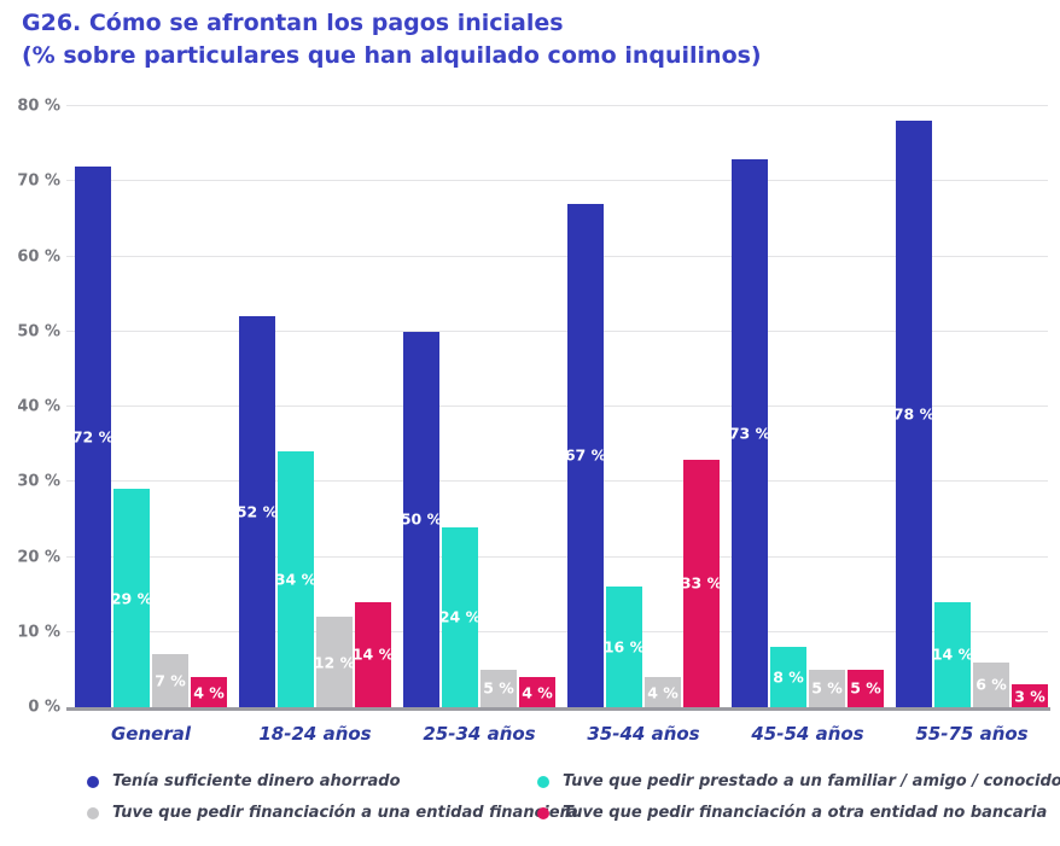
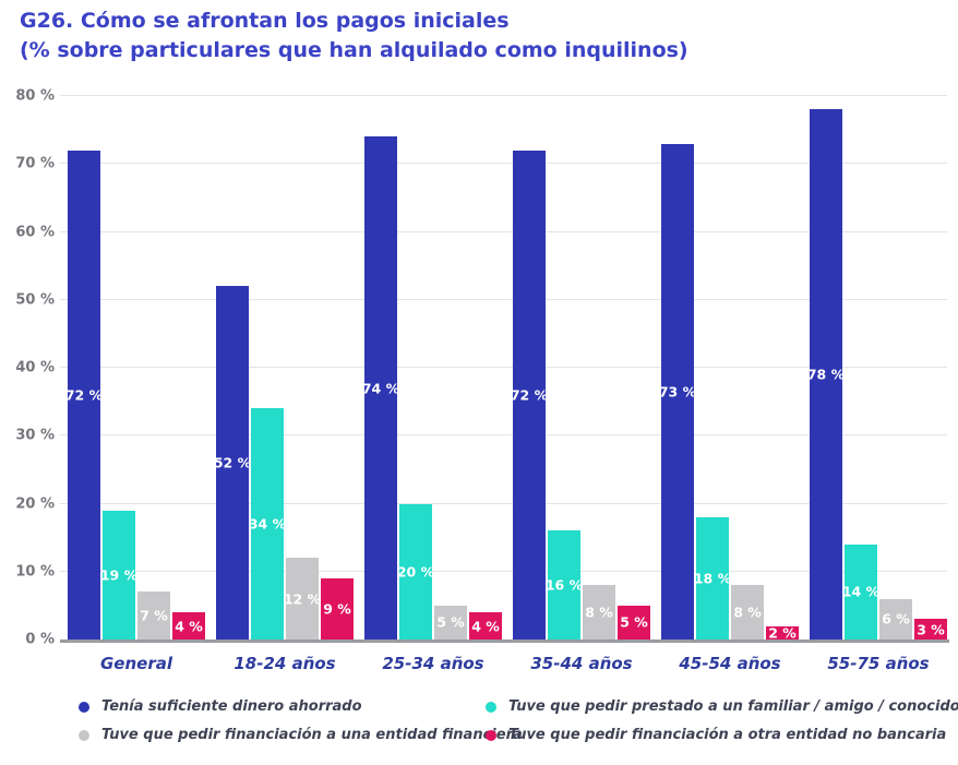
Tuve que pedir prestado a un familiar / amigo / conocido/General: 29 -> 19
Tuve que pedir financiación a otra entidad no bancaria/18-24 años: 14 -> 9
Tenía suficiente dinero ahorrado/25-34 años: 50 -> 74
Tuve que pedir prestado a un familiar / amigo / conocido/25-34 años: 24 -> 20
Tenía suficiente dinero ahorrado/35-44 años: 67 -> 72
Tuve que pedir financiación a una entidad financiera/35-44 años: 4 -> 8
Tuve que pedir financiación a otra entidad no bancaria/35-44 años: 33 -> 5
Tuve que pedir prestado a un familiar / amigo / conocido/45-54 años: 8 -> 18
Tuve que pedir financiación a una entidad financiera/45-54 años: 5 -> 8
Tuve que pedir financiación a otra entidad no bancaria/45-54 años: 5 -> 2
